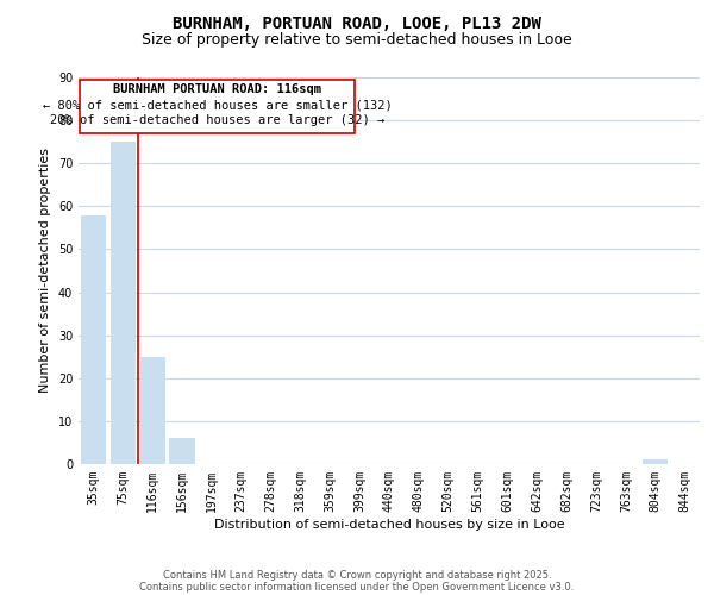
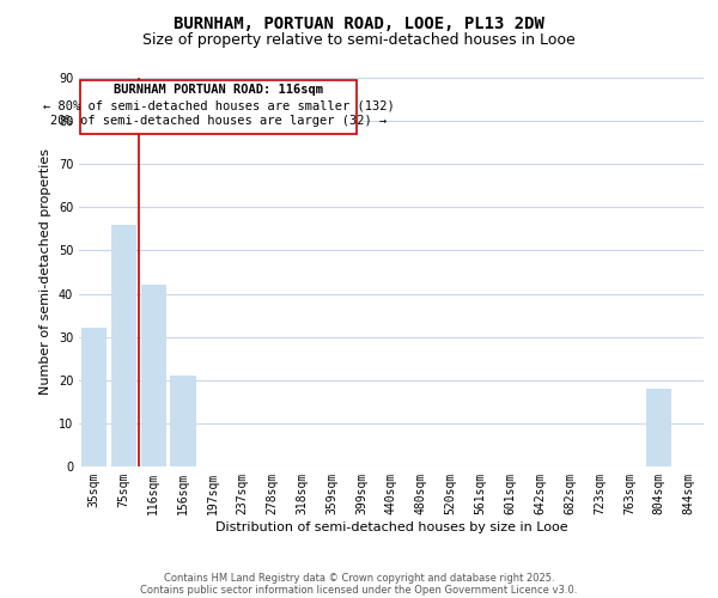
35sqm: 58 -> 32
75sqm: 75 -> 56
116sqm: 25 -> 42
156sqm: 6 -> 21
804sqm: 1 -> 18
